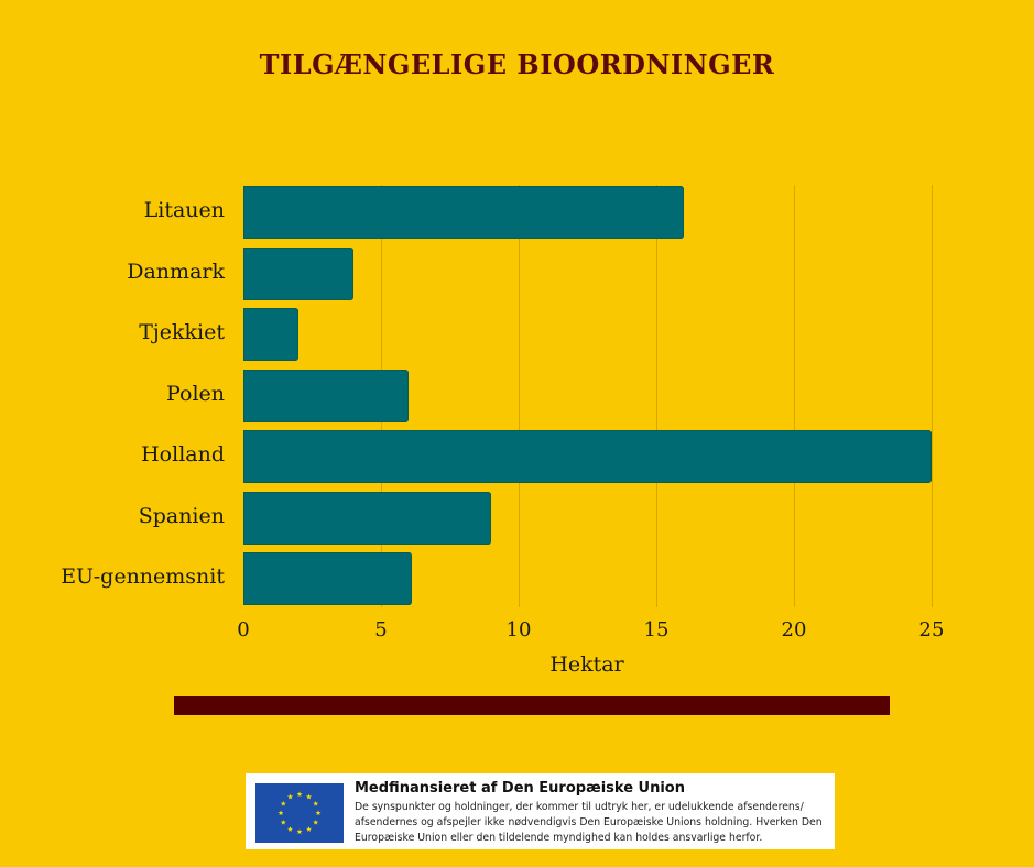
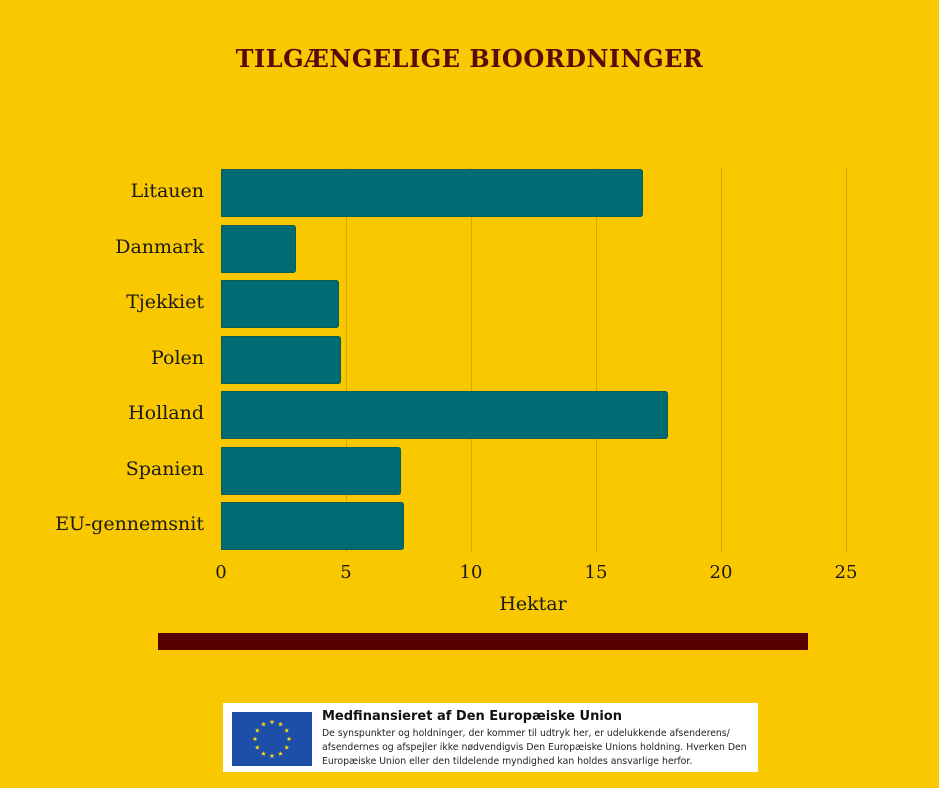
Litauen: 16.0 -> 16.9
Danmark: 4.0 -> 3.0
Tjekkiet: 2.0 -> 4.7
Polen: 6.0 -> 4.8
Holland: 25.0 -> 17.9
Spanien: 9.0 -> 7.2
EU-gennemsnit: 6.1 -> 7.3
